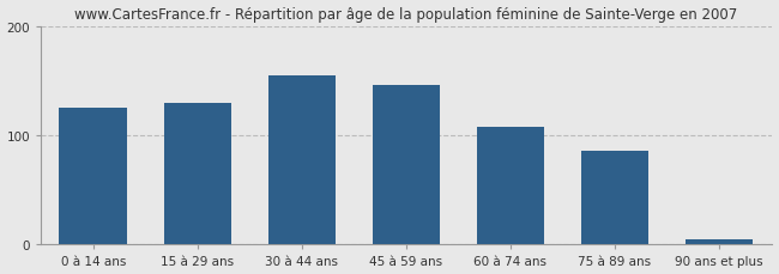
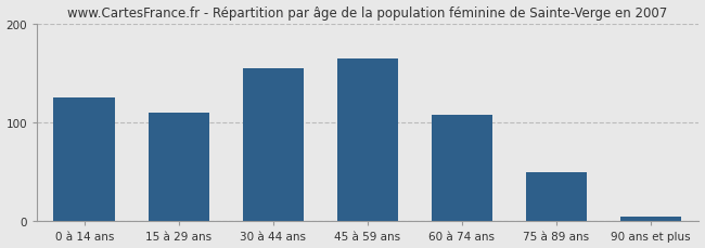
15 à 29 ans: 130 -> 110
45 à 59 ans: 146 -> 165
75 à 89 ans: 86 -> 50
